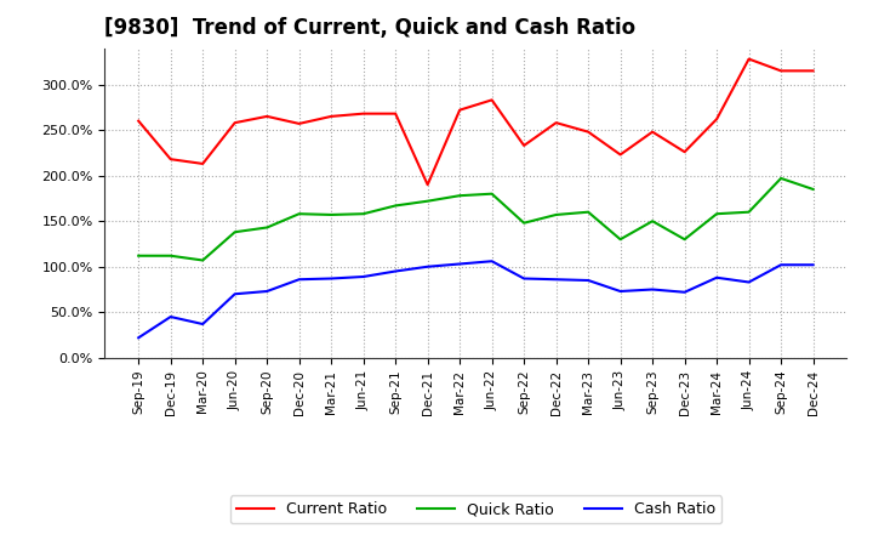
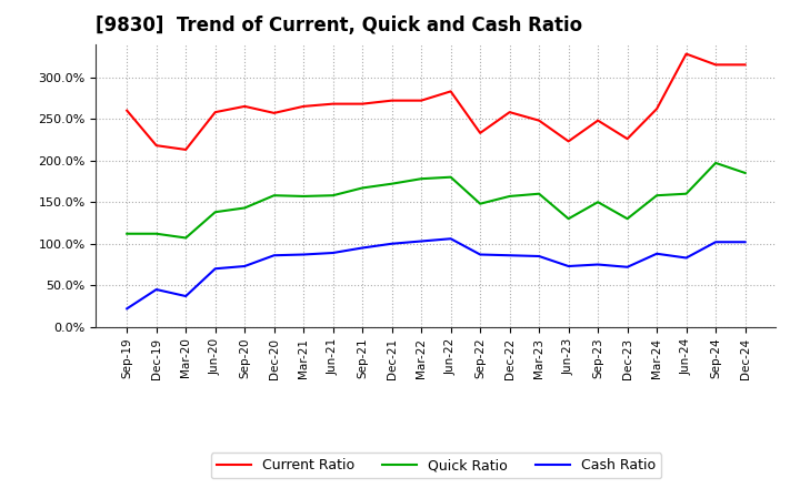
Current Ratio/Dec-21: 190% -> 272%
